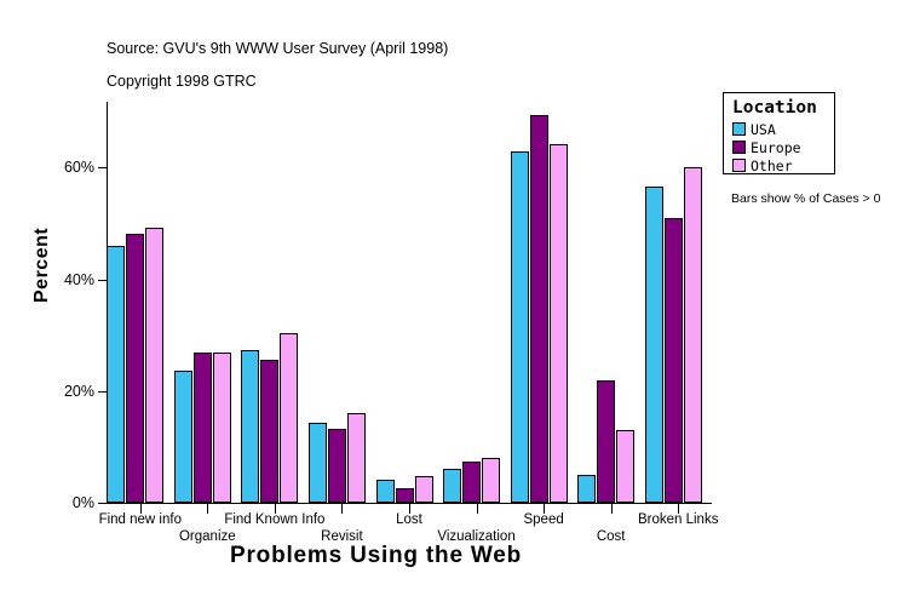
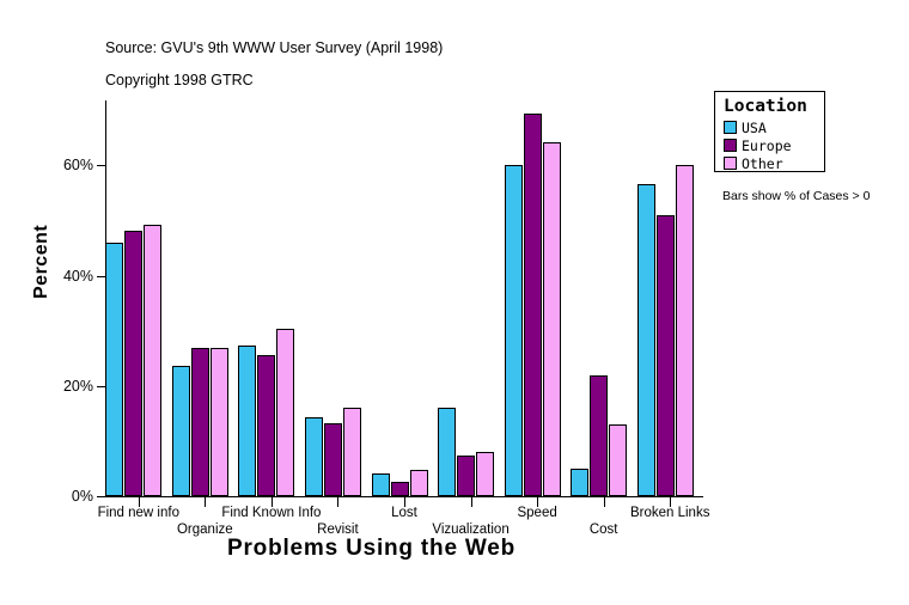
USA/Vizualization: 6% -> 16%
USA/Speed: 63% -> 60%
